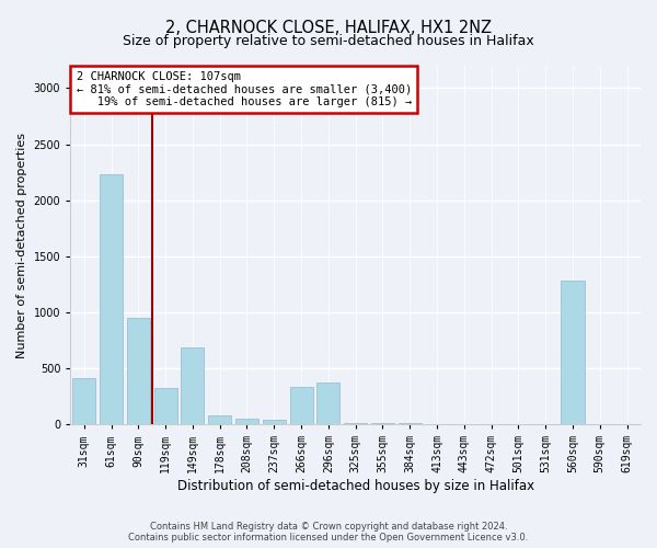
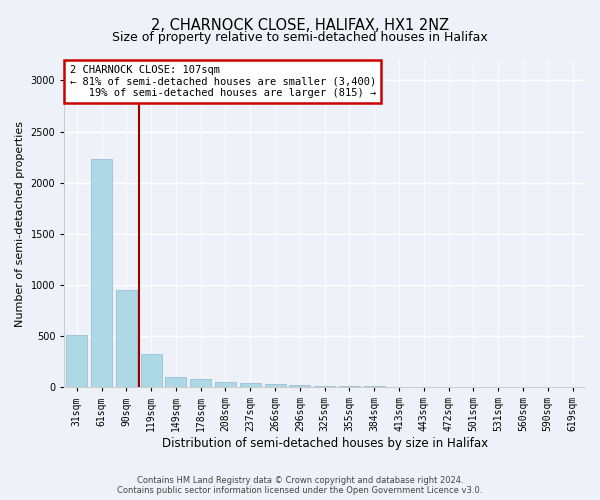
31sqm: 410 -> 510
149sqm: 690 -> 100
266sqm: 330 -> 30
296sqm: 370 -> 20
560sqm: 1280 -> 0
